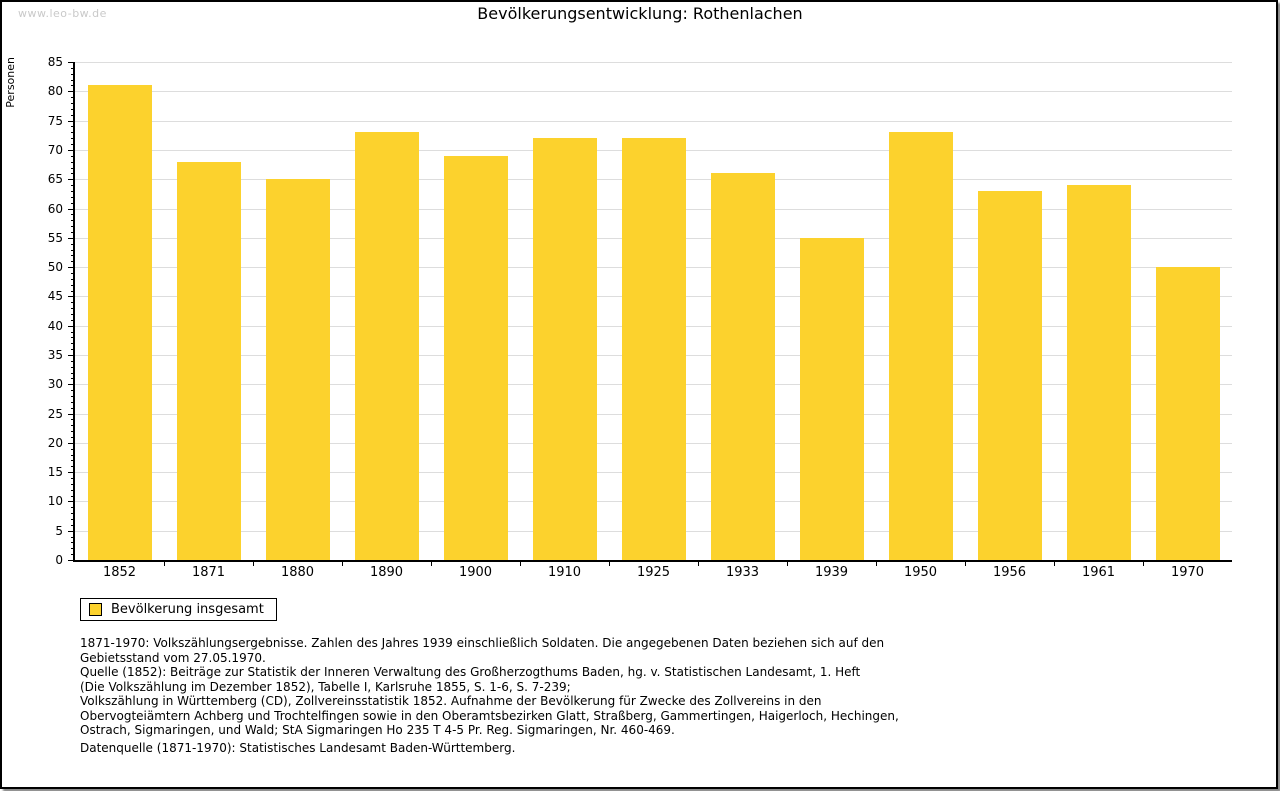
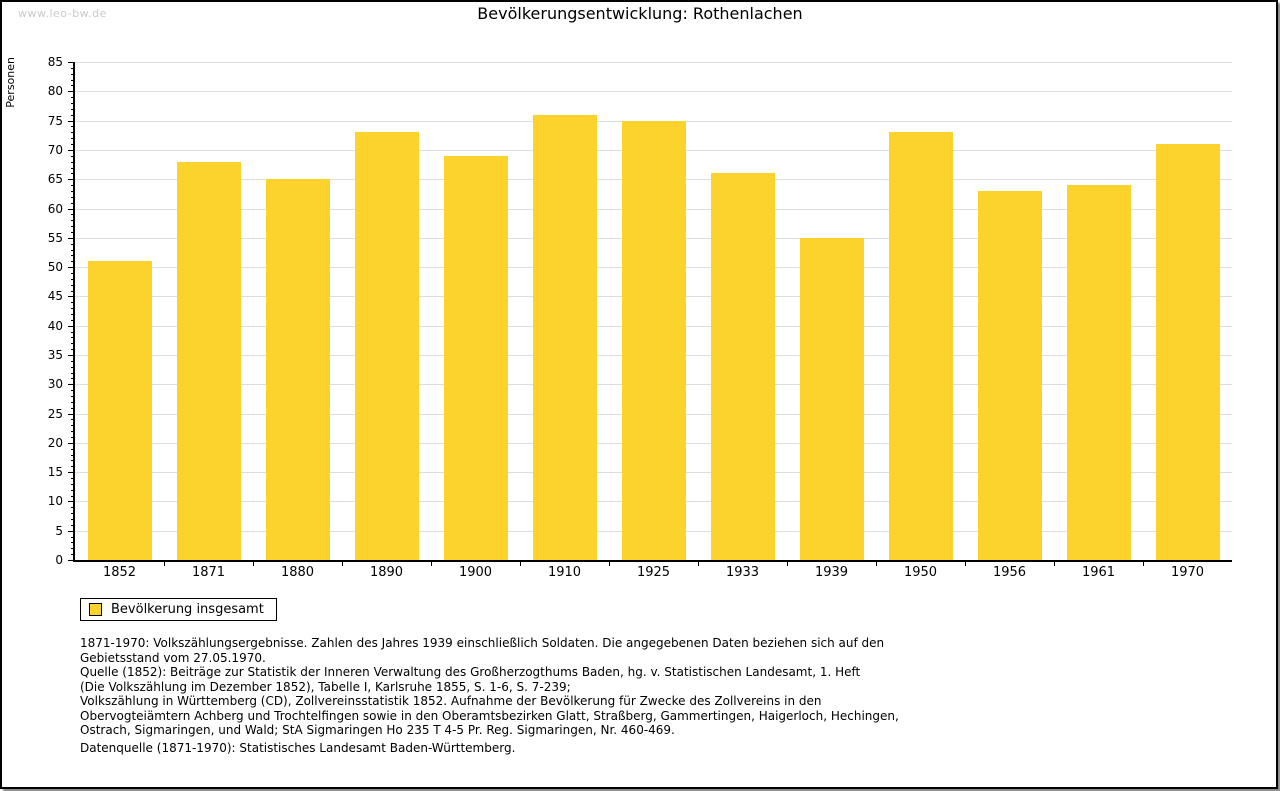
1852: 81 -> 51
1910: 72 -> 76
1925: 72 -> 75
1970: 50 -> 71
